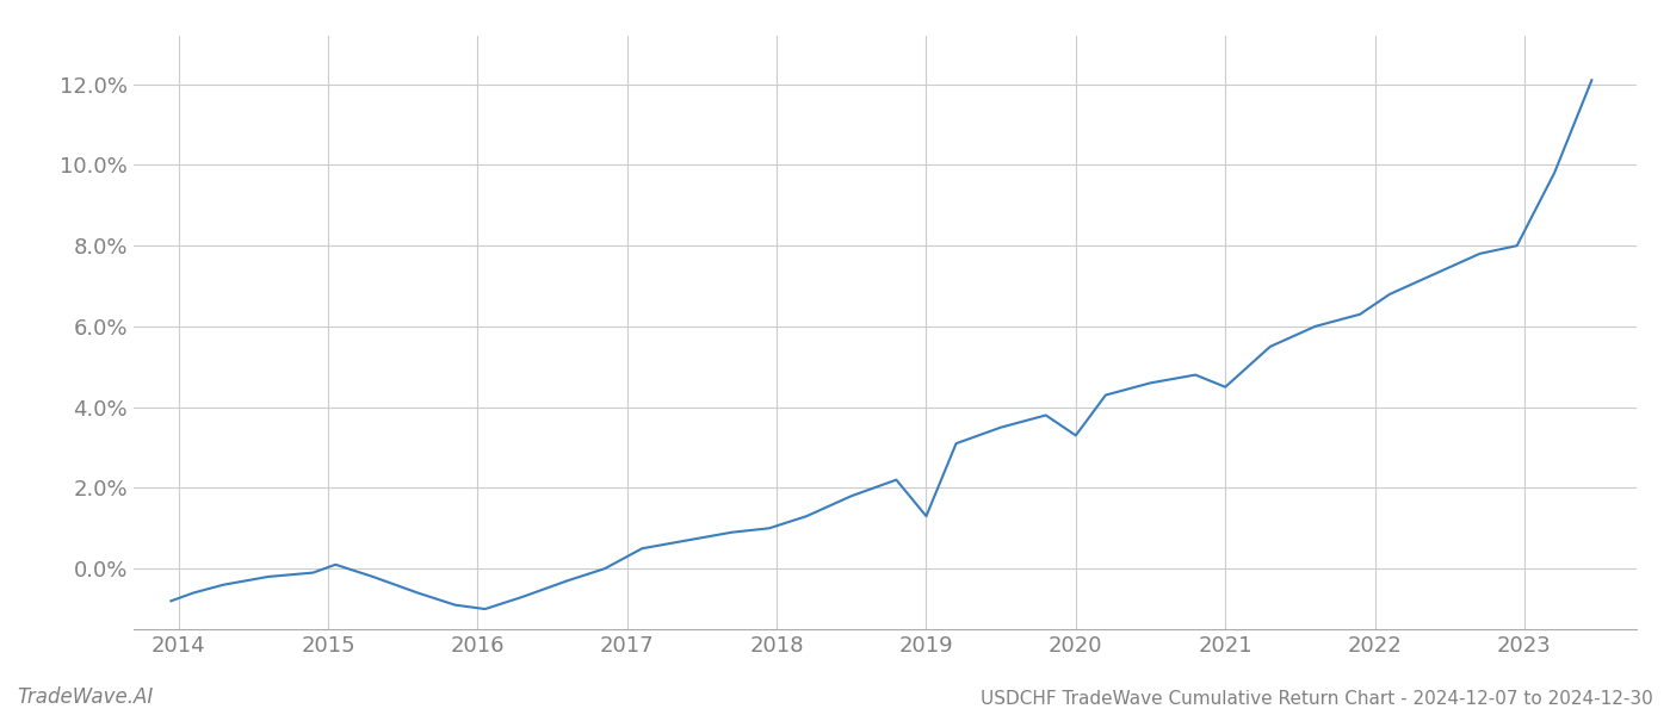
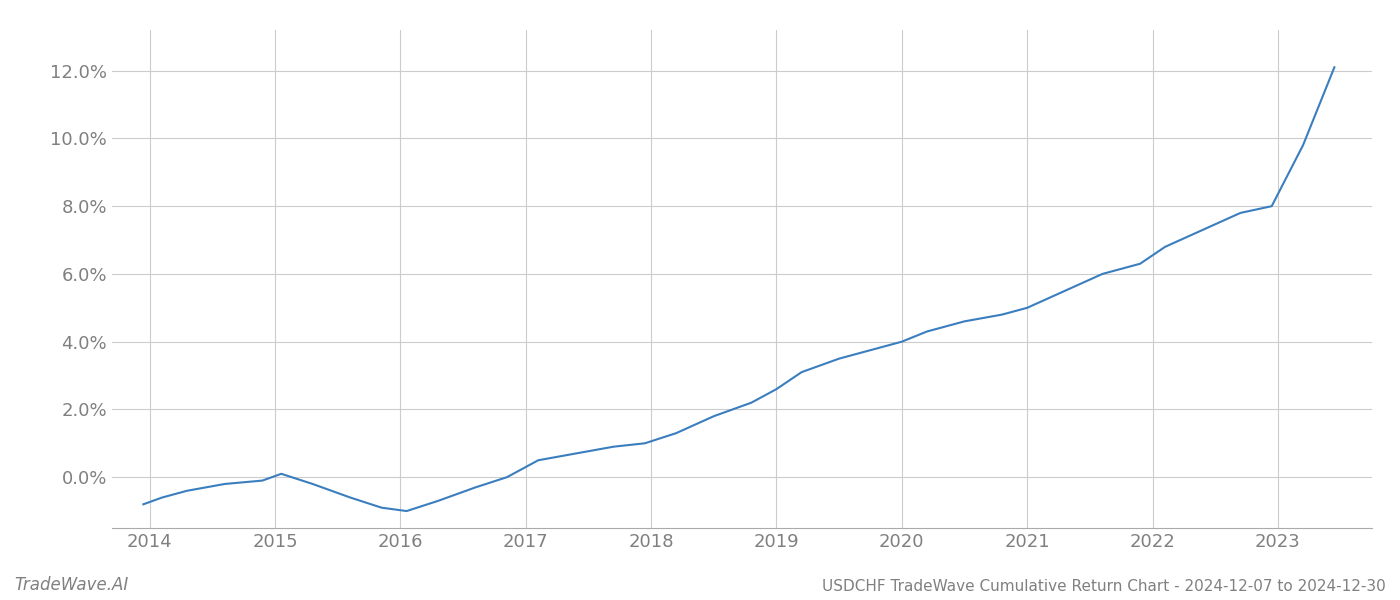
2019: 1.3% -> 2.6%
2020: 3.3% -> 4.0%
2021: 4.5% -> 5.0%
